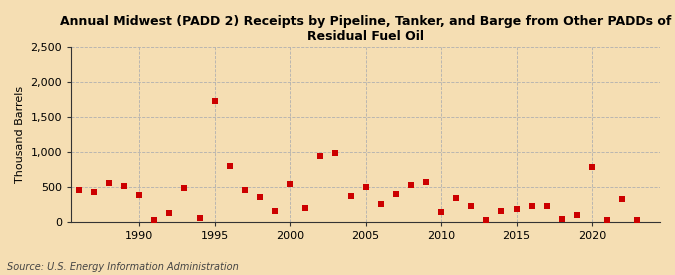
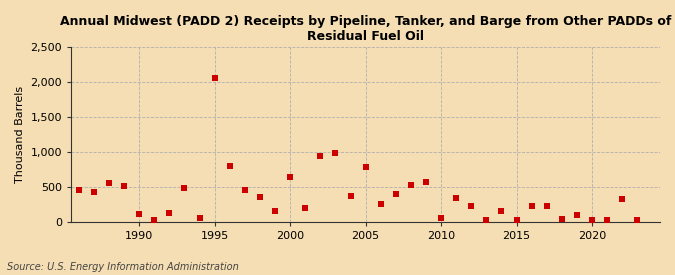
1990: 380 -> 110
1995: 1,720 -> 2,060
2000: 540 -> 640
2005: 500 -> 780
2010: 140 -> 50
2015: 180 -> 30
2020: 780 -> 30
